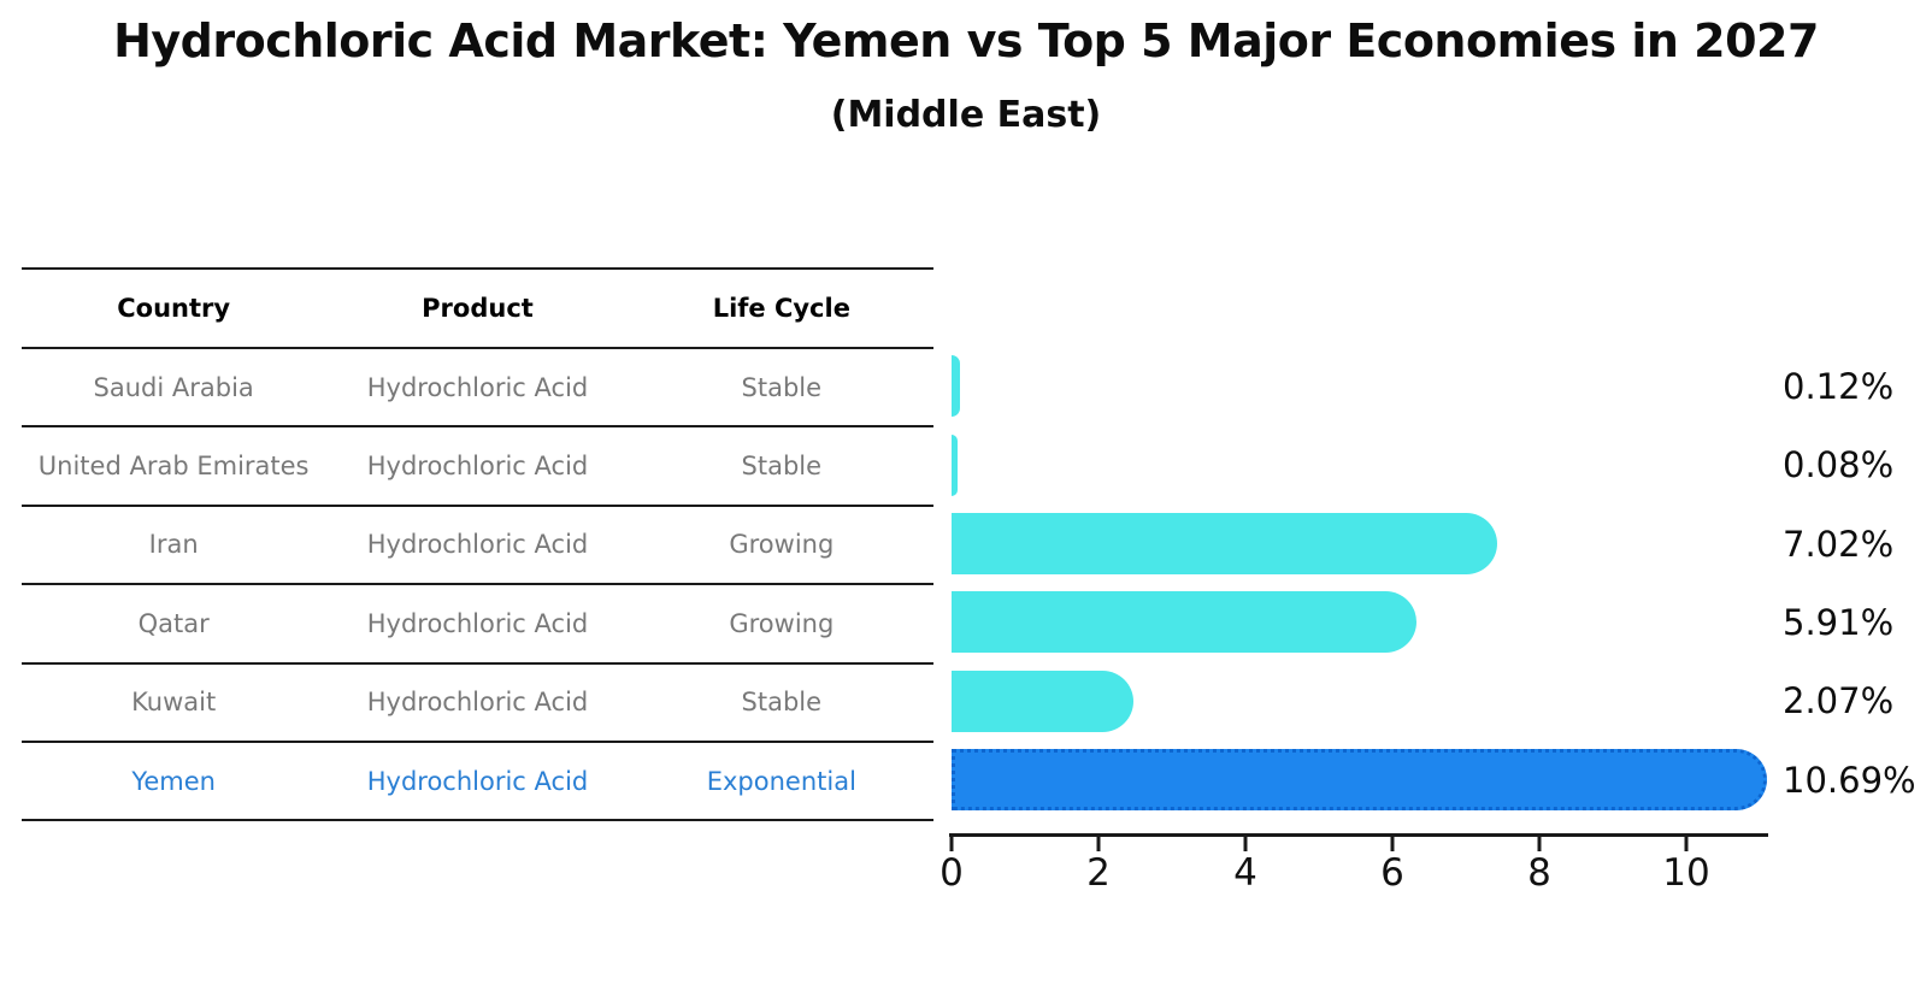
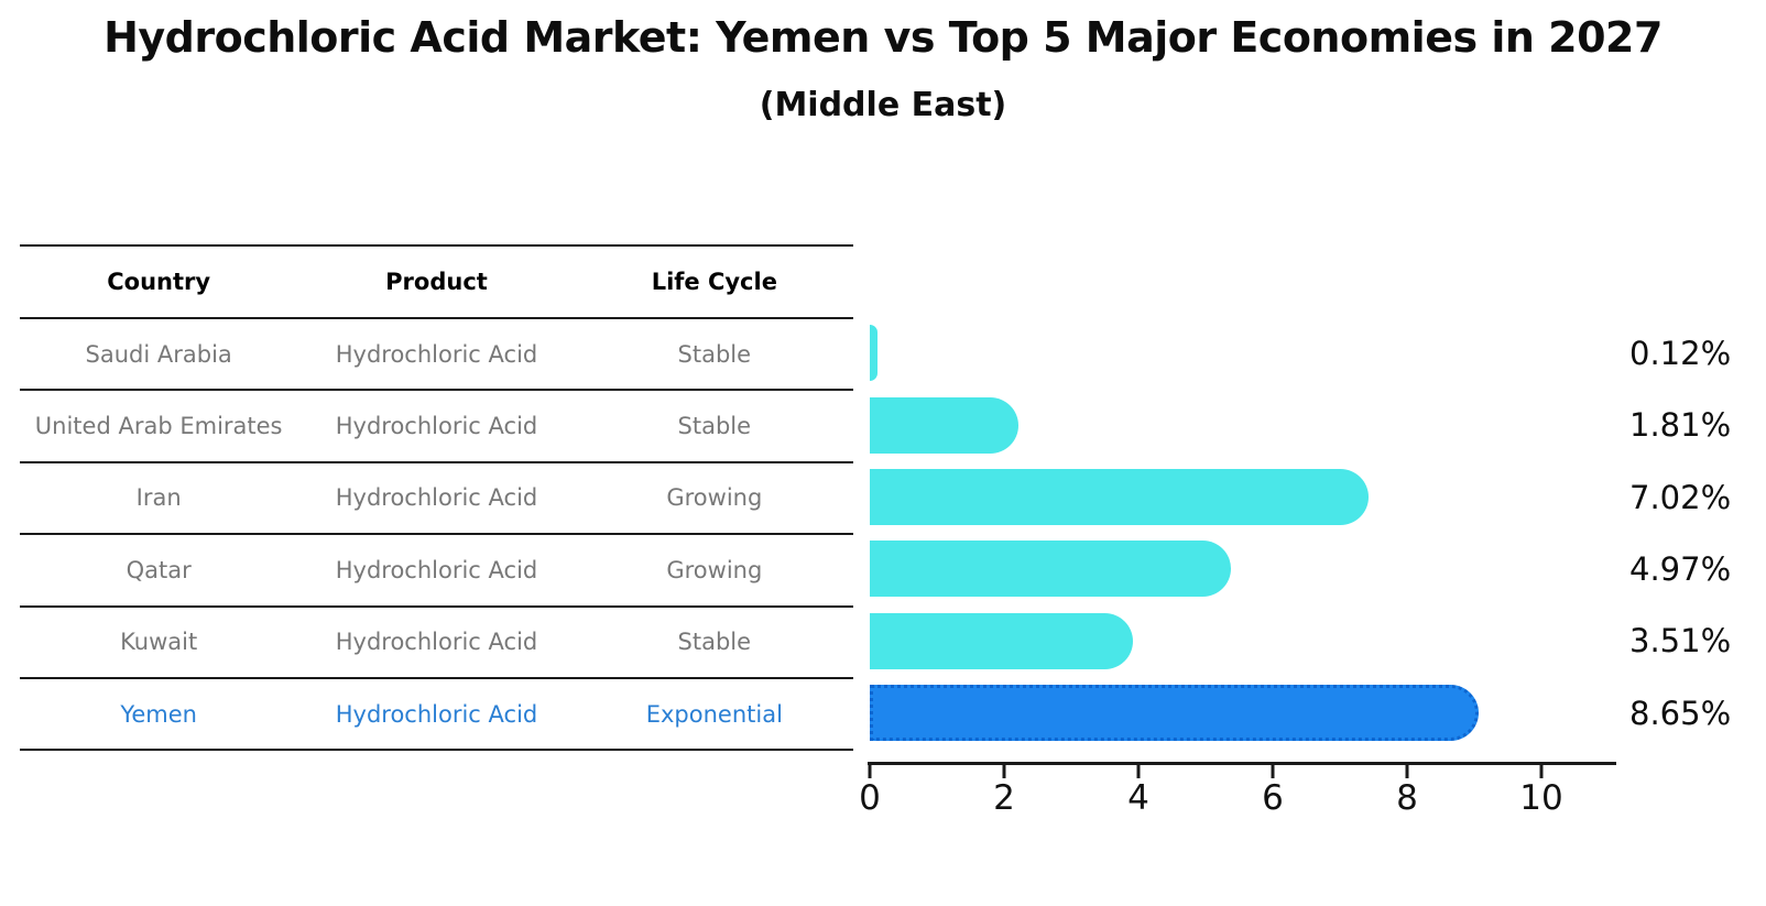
United Arab Emirates: 0.08% -> 1.81%
Qatar: 5.91% -> 4.97%
Kuwait: 2.07% -> 3.51%
Yemen: 10.69% -> 8.65%
